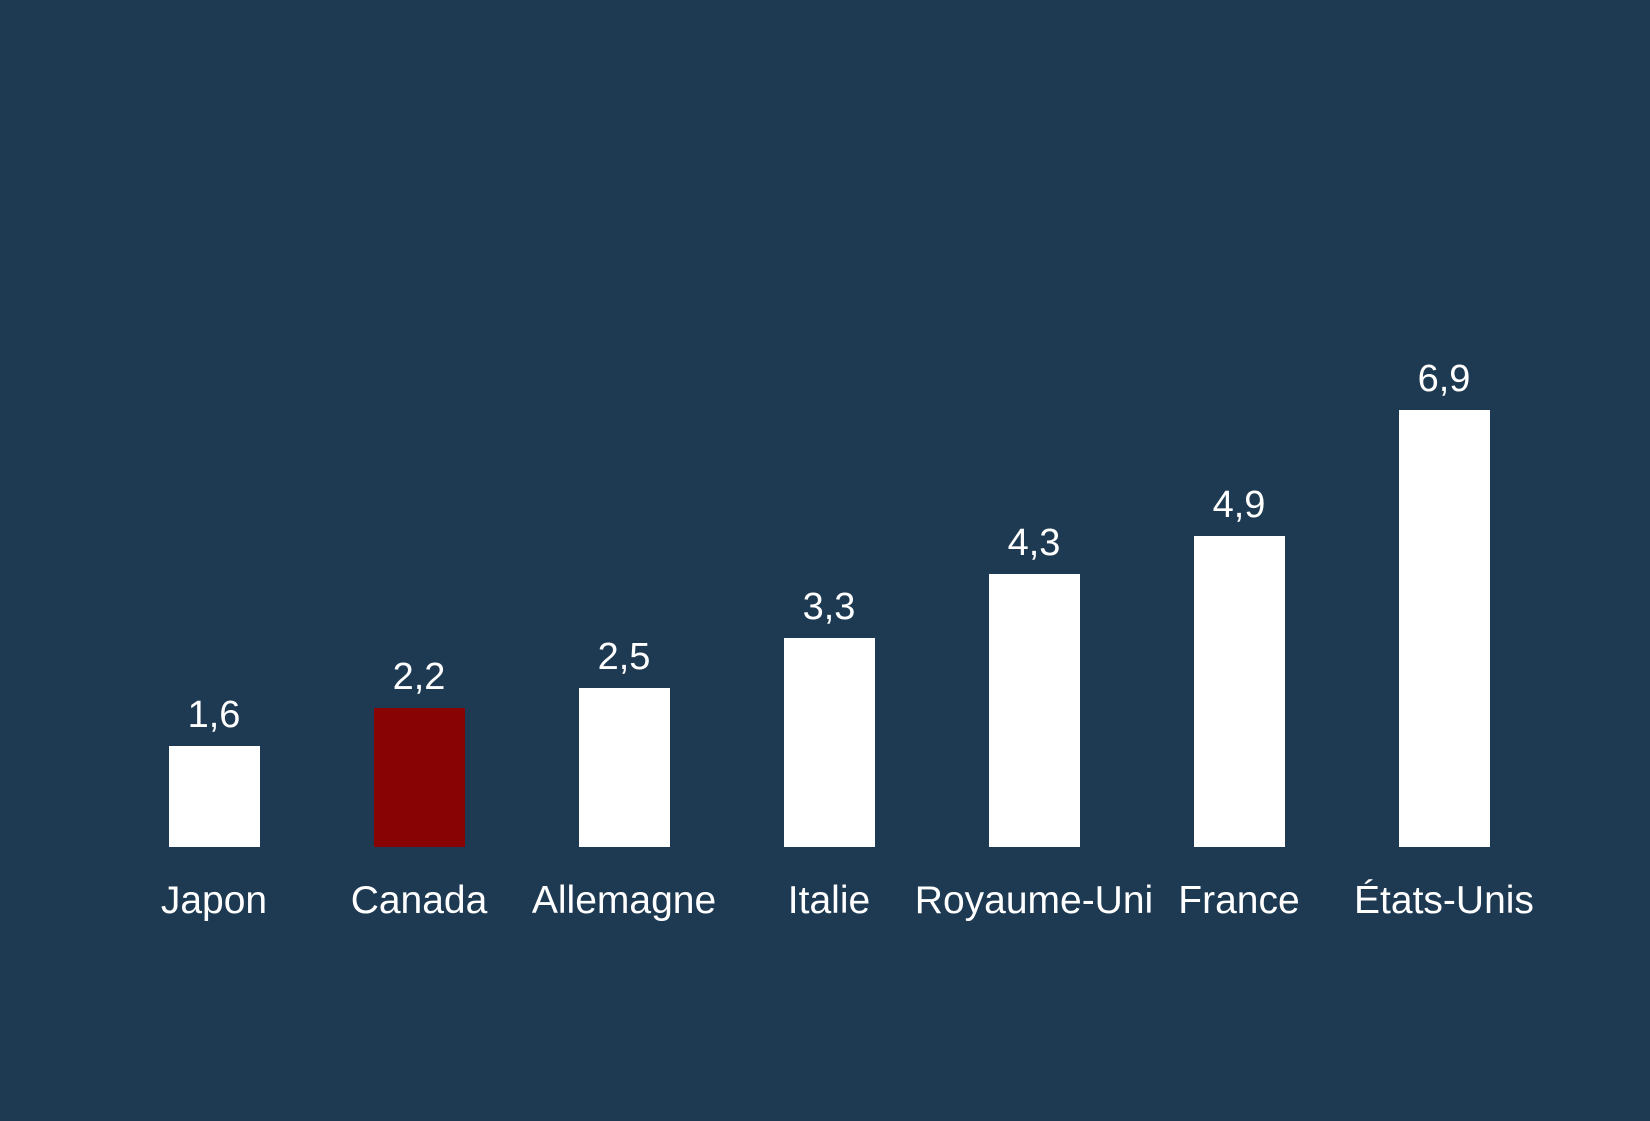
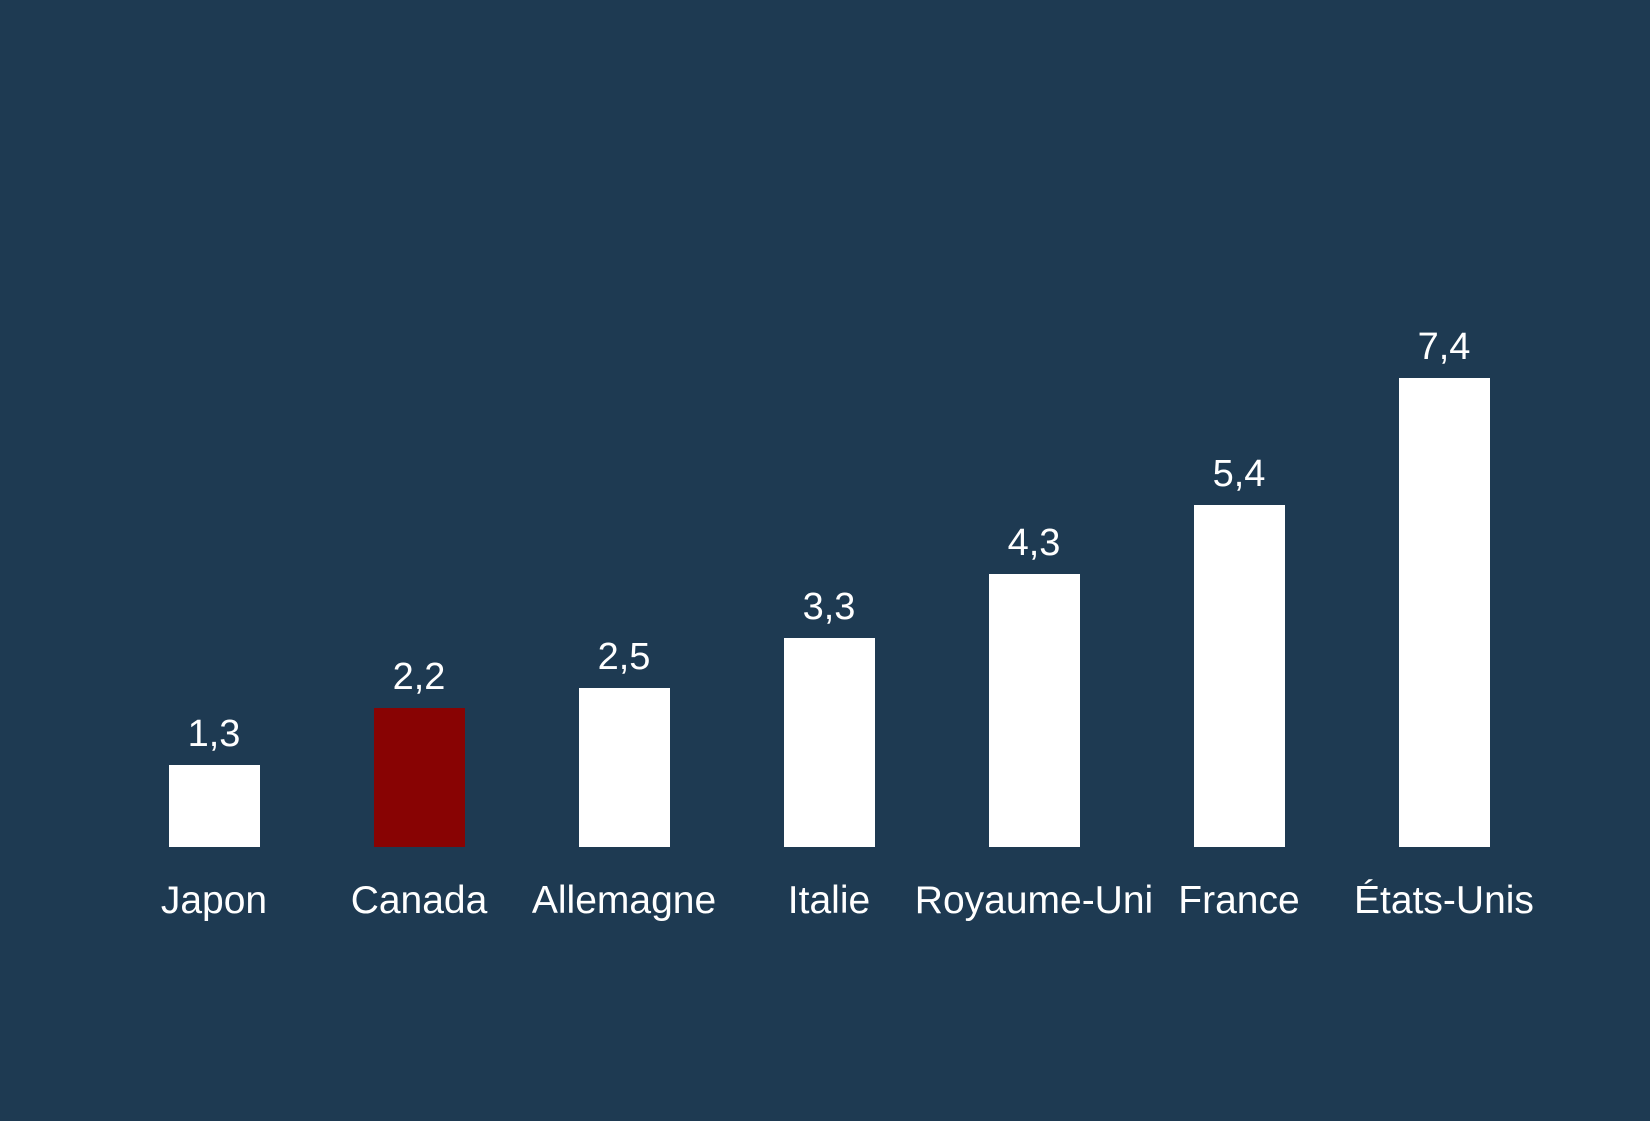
Japon: 1,6 -> 1,3
France: 4,9 -> 5,4
États-Unis: 6,9 -> 7,4
